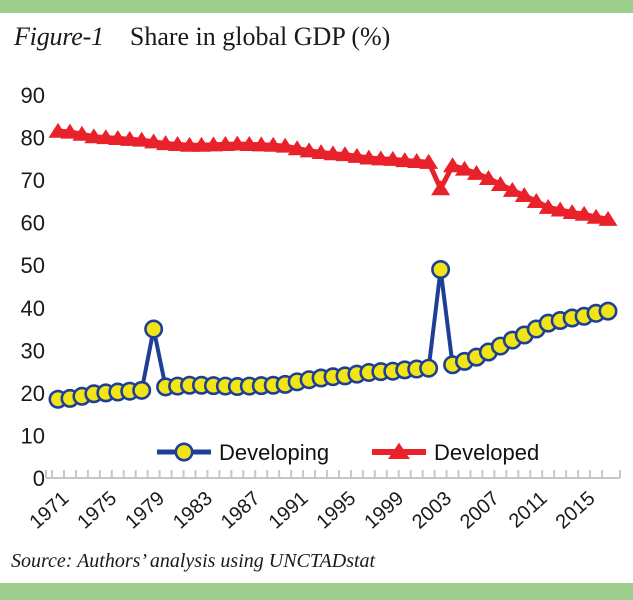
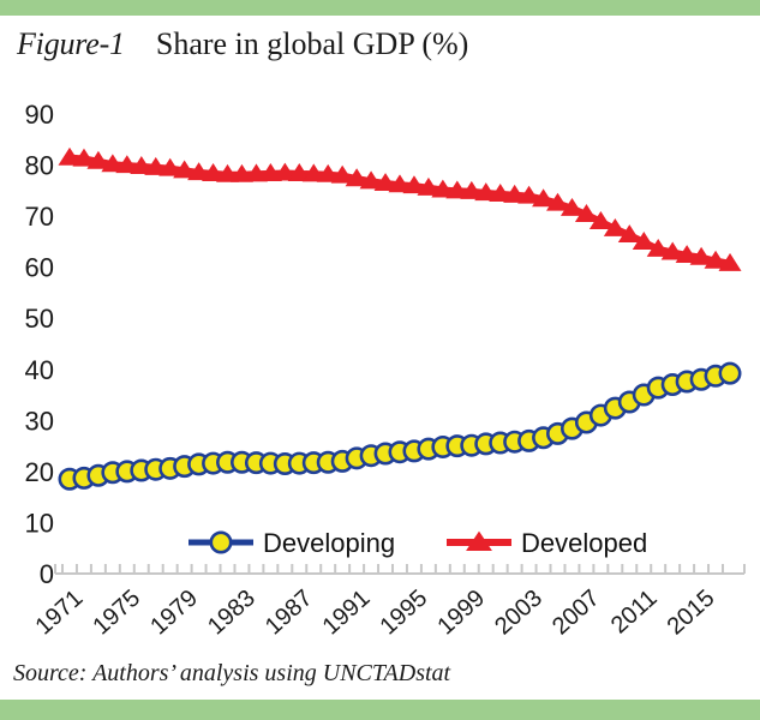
Developing/1979: 35 -> 21
Developed/2003: 68 -> 74
Developing/2003: 49 -> 26
